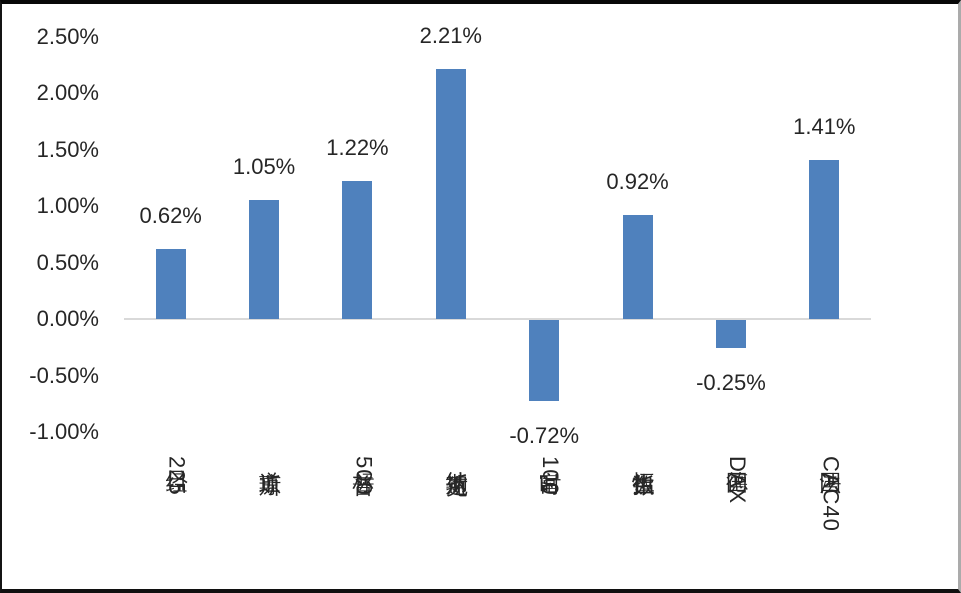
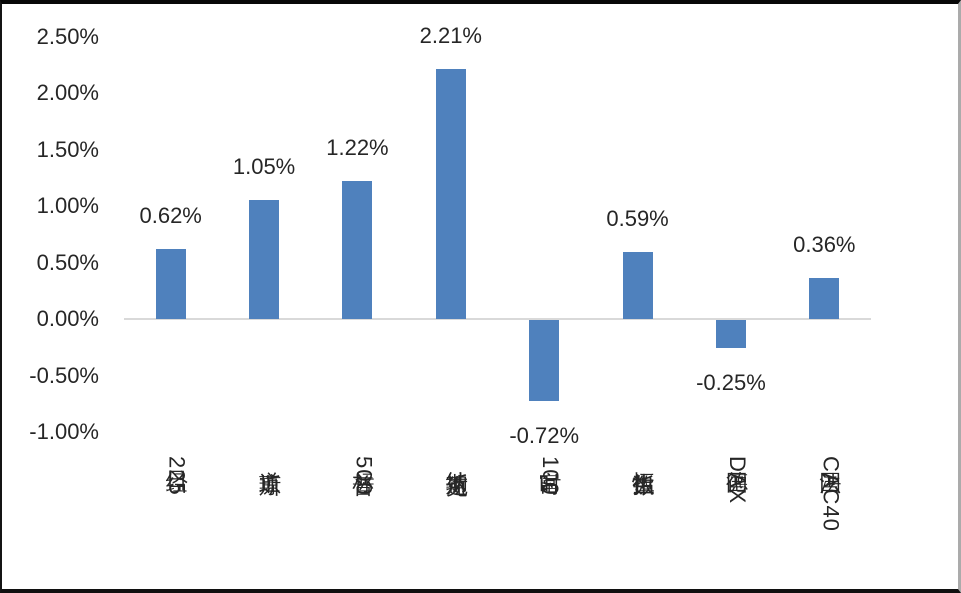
恒生指数: 0.92% -> 0.59%
法国CAC40: 1.41% -> 0.36%
